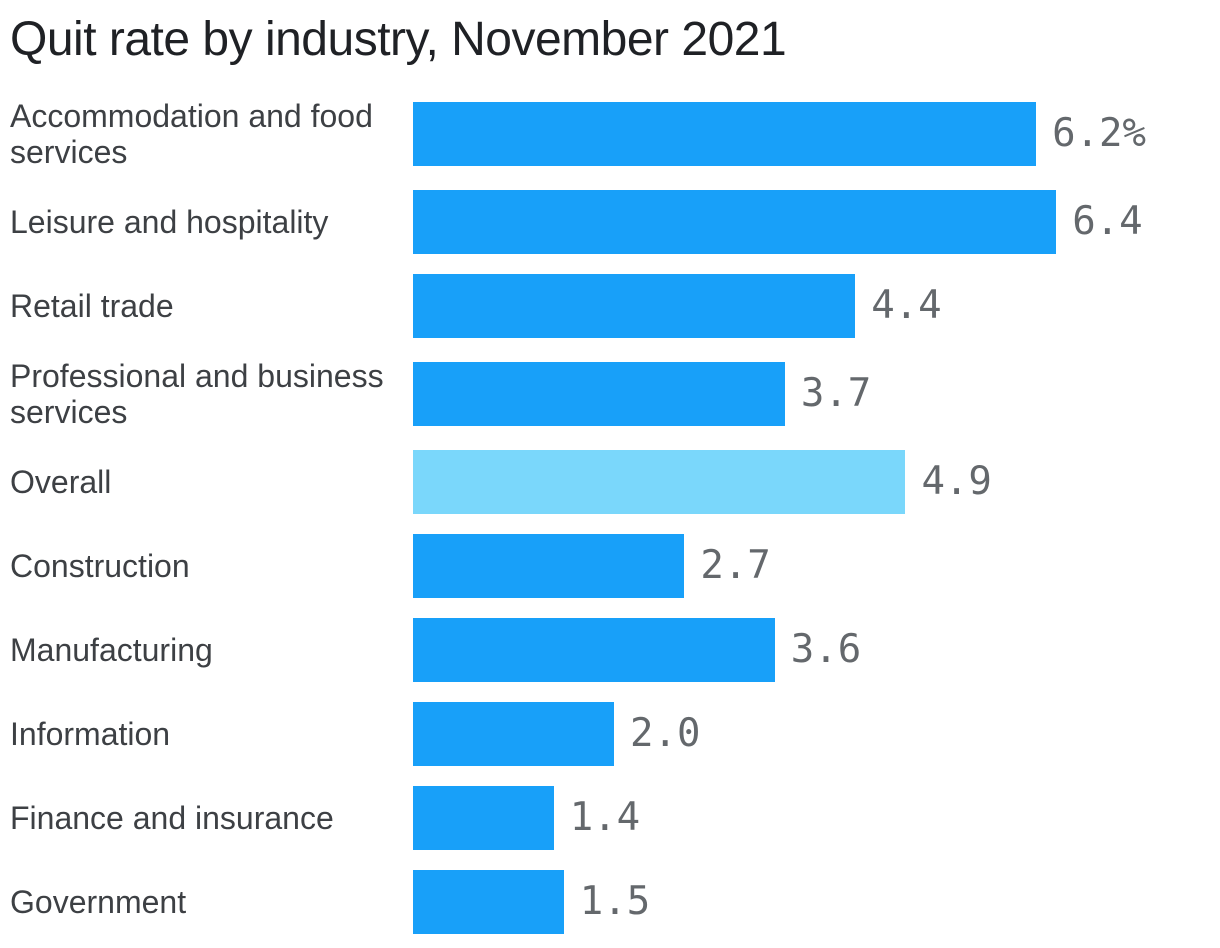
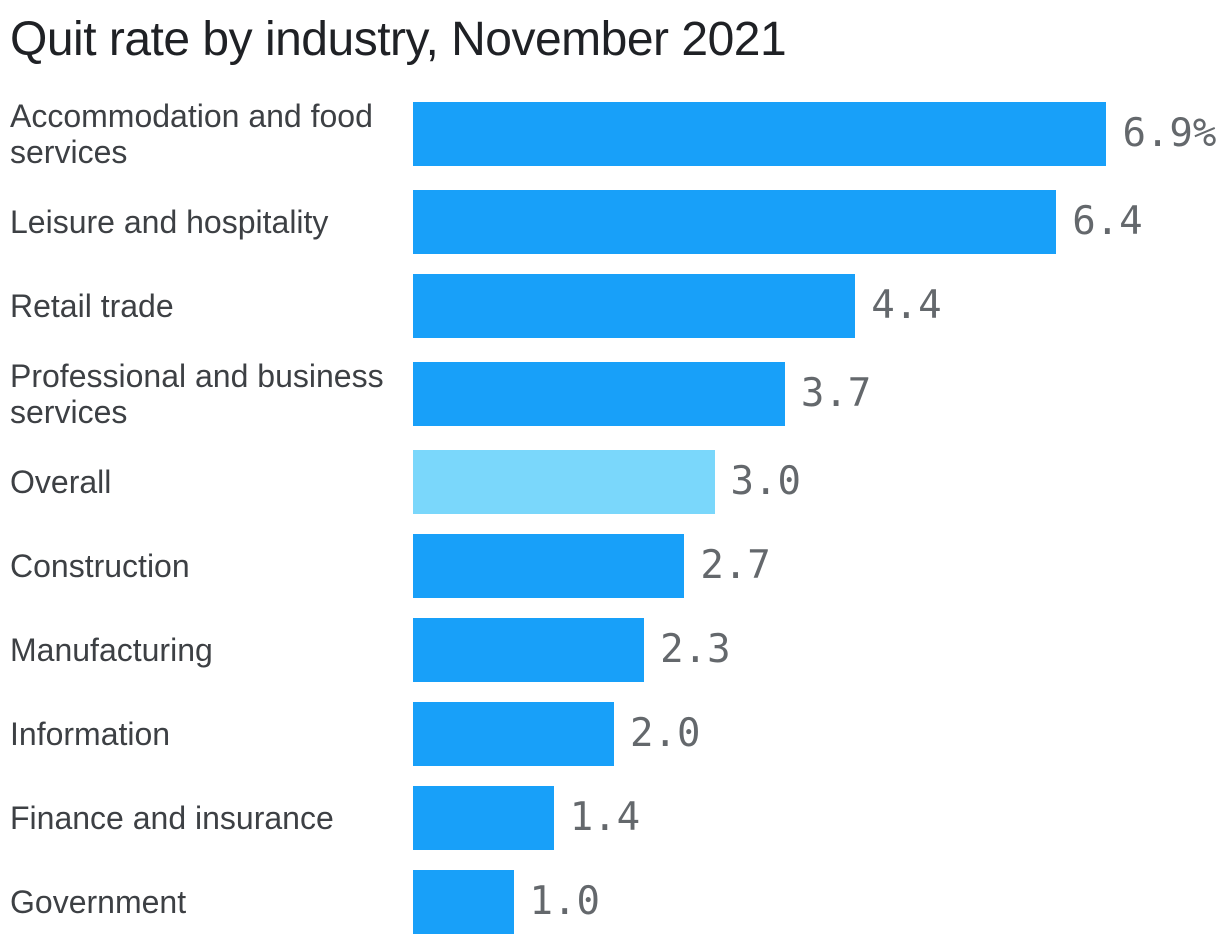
Accommodation and food services: 6.2% -> 6.9%
Overall: 4.9 -> 3.0
Manufacturing: 3.6 -> 2.3
Government: 1.5 -> 1.0
